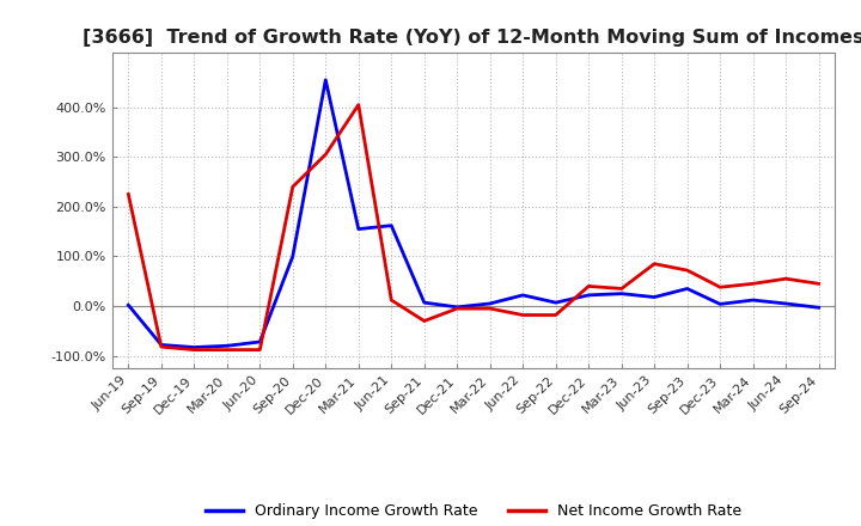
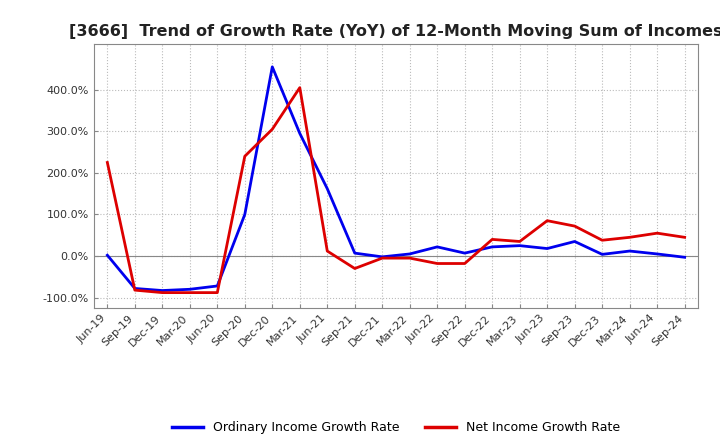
Ordinary Income Growth Rate/Mar-21: 155% -> 295%
